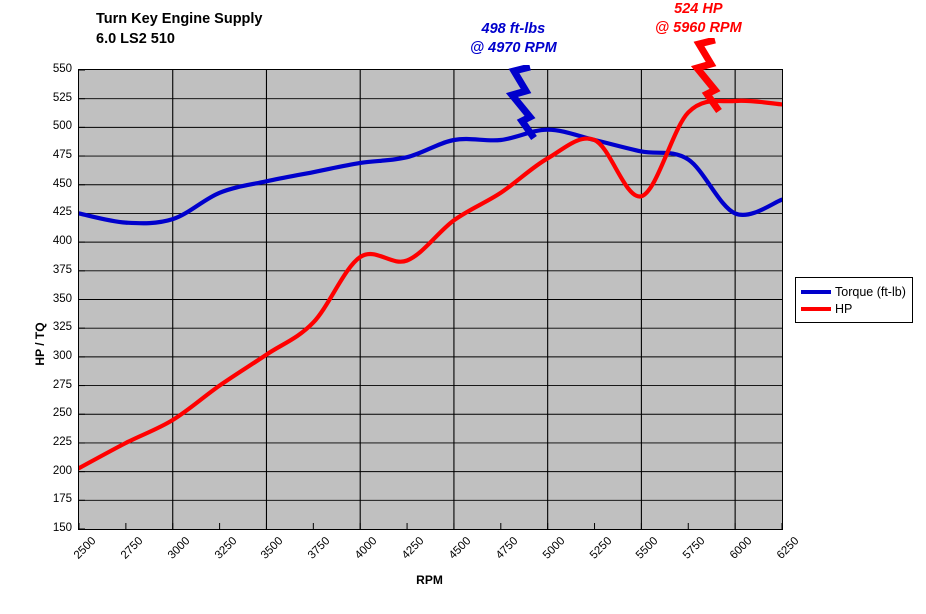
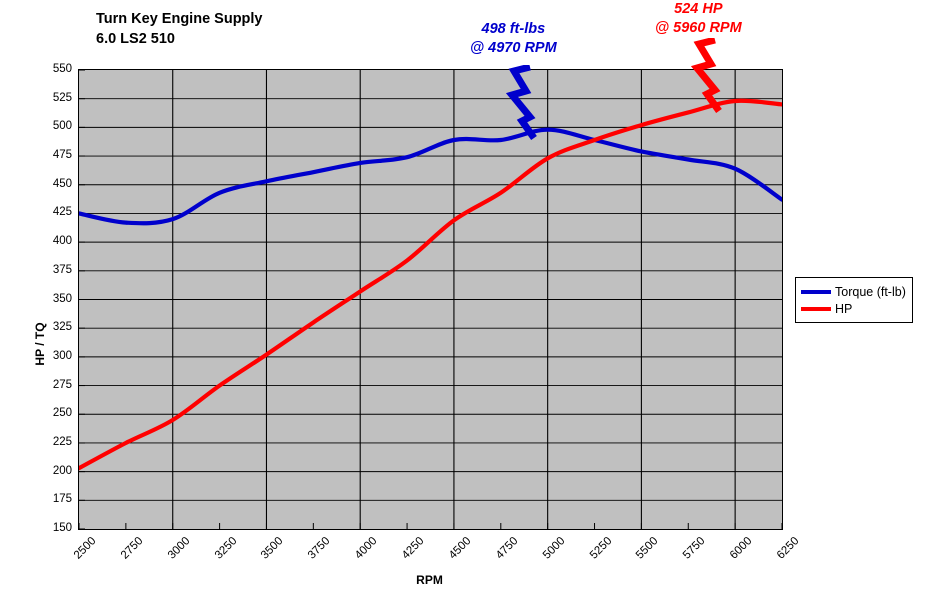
HP/4000: 387 -> 357
HP/5500: 440 -> 502
Torque (ft-lb)/6000: 425 -> 464
